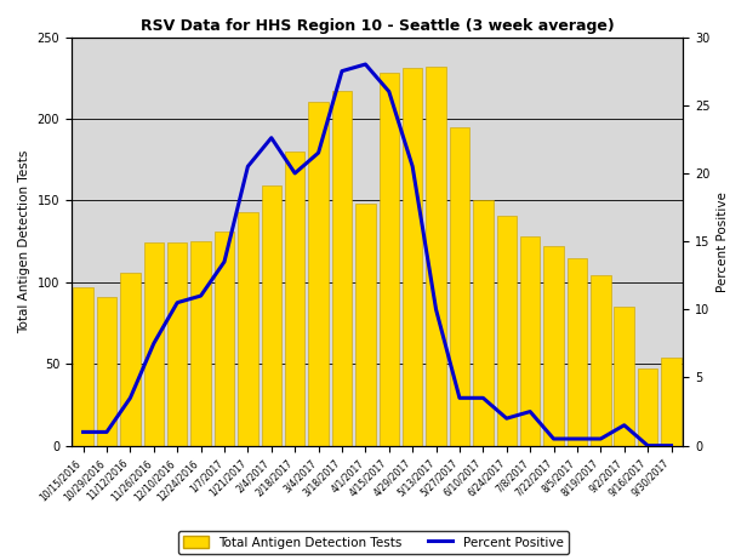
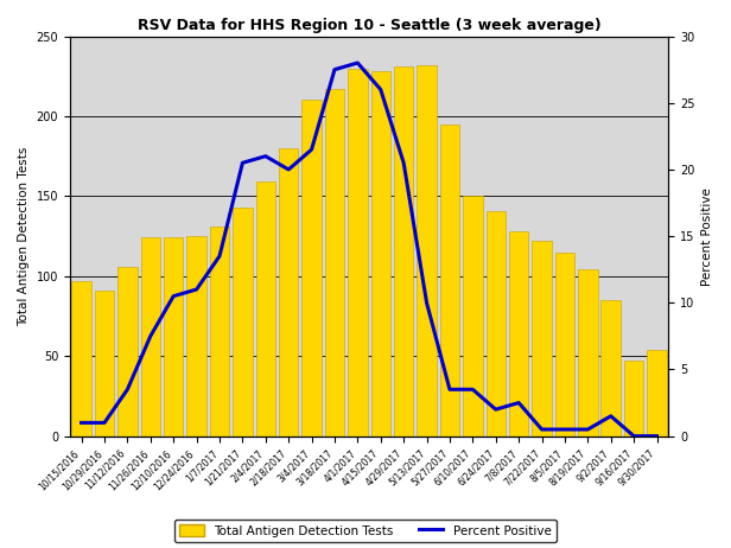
Percent Positive/2/4/2017: 22.6 -> 21.0
Total Antigen Detection Tests/4/1/2017: 148 -> 230
